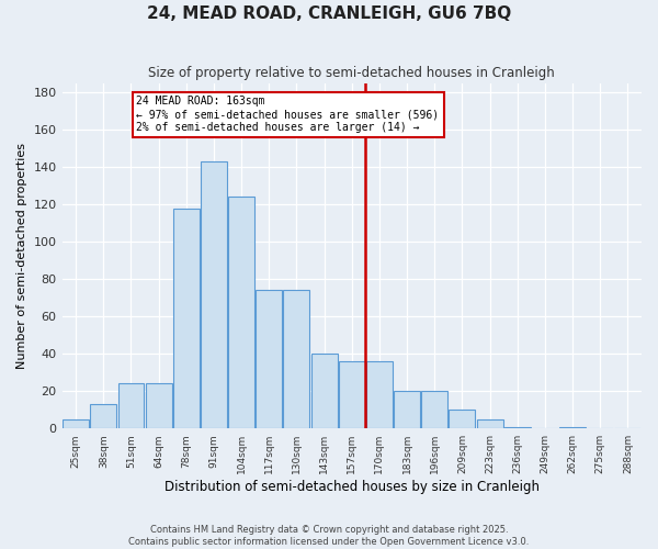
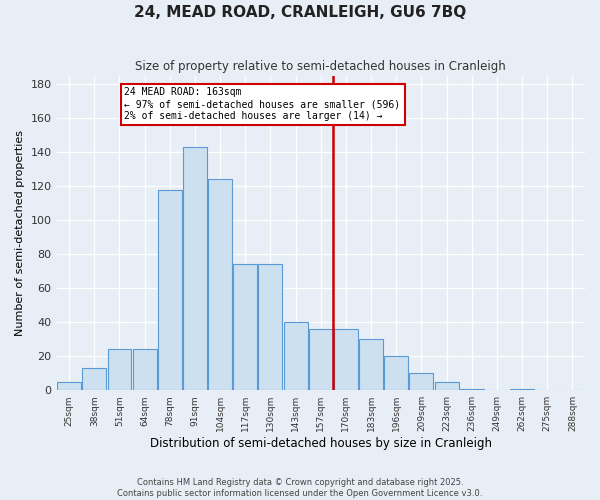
183sqm: 20 -> 30
